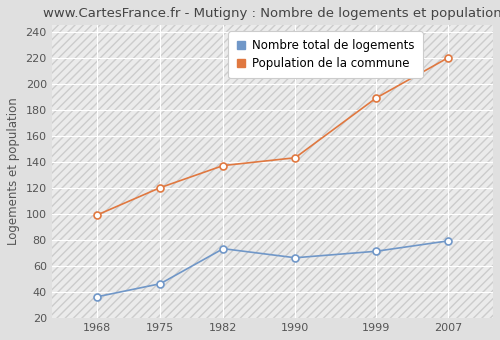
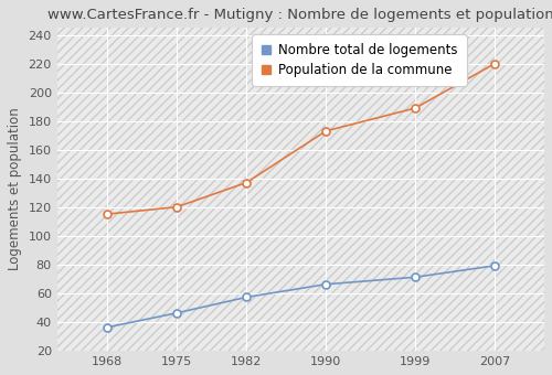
Population de la commune/1968: 99 -> 115
Nombre total de logements/1982: 73 -> 57
Population de la commune/1990: 143 -> 173
